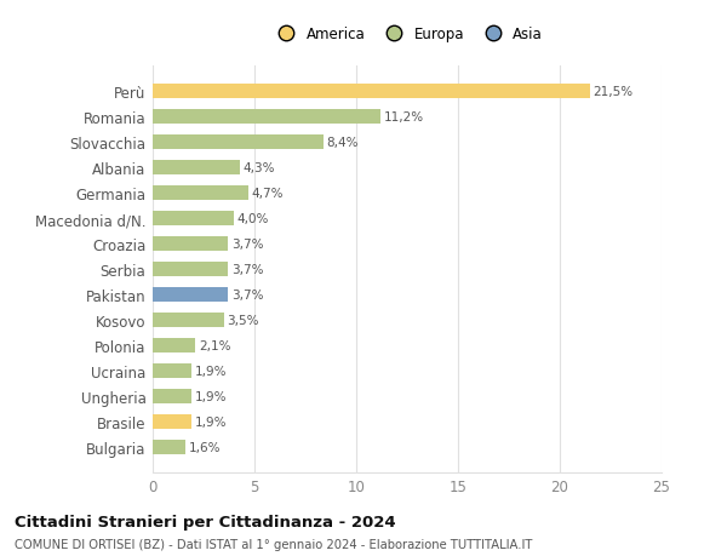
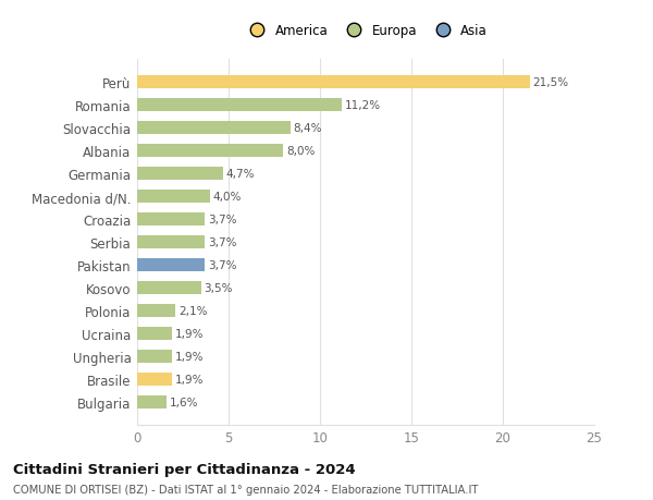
Albania: 4,3% -> 8,0%
